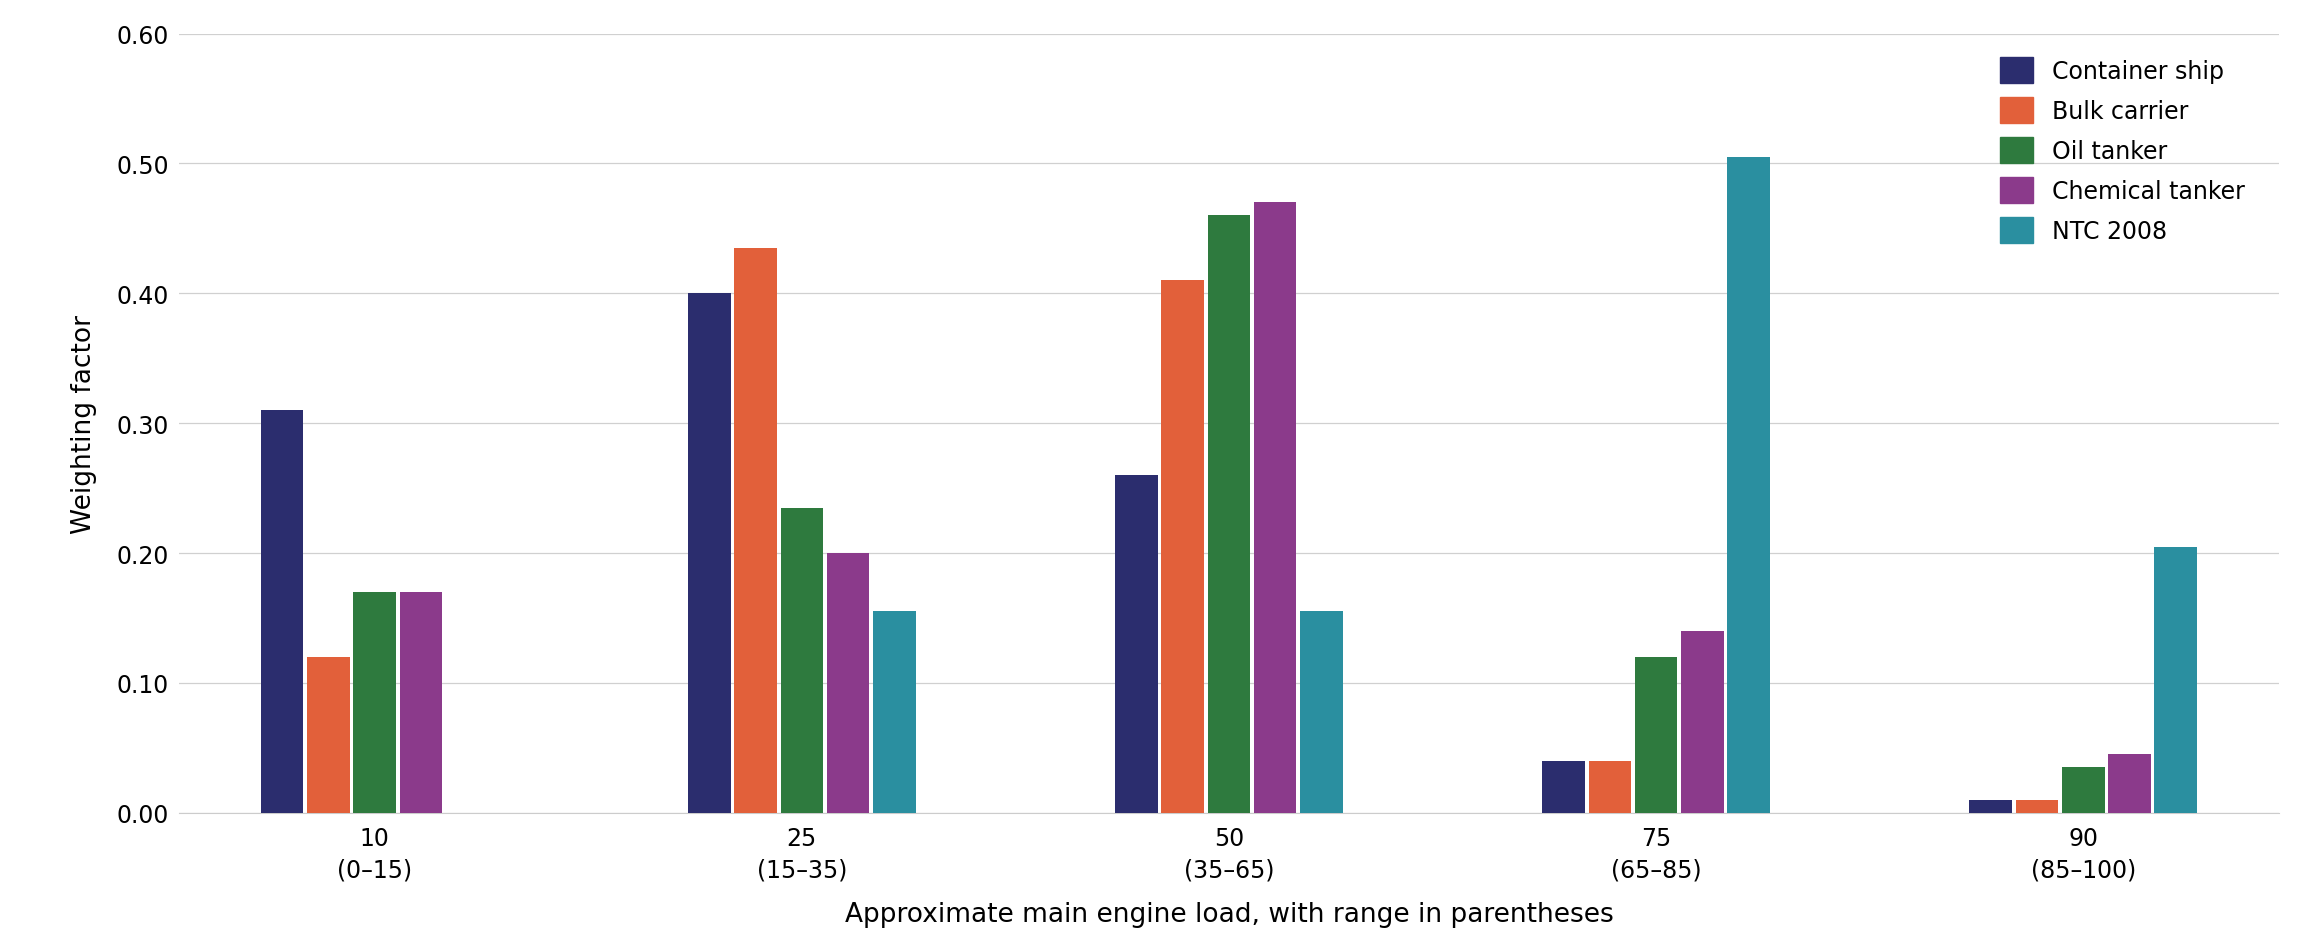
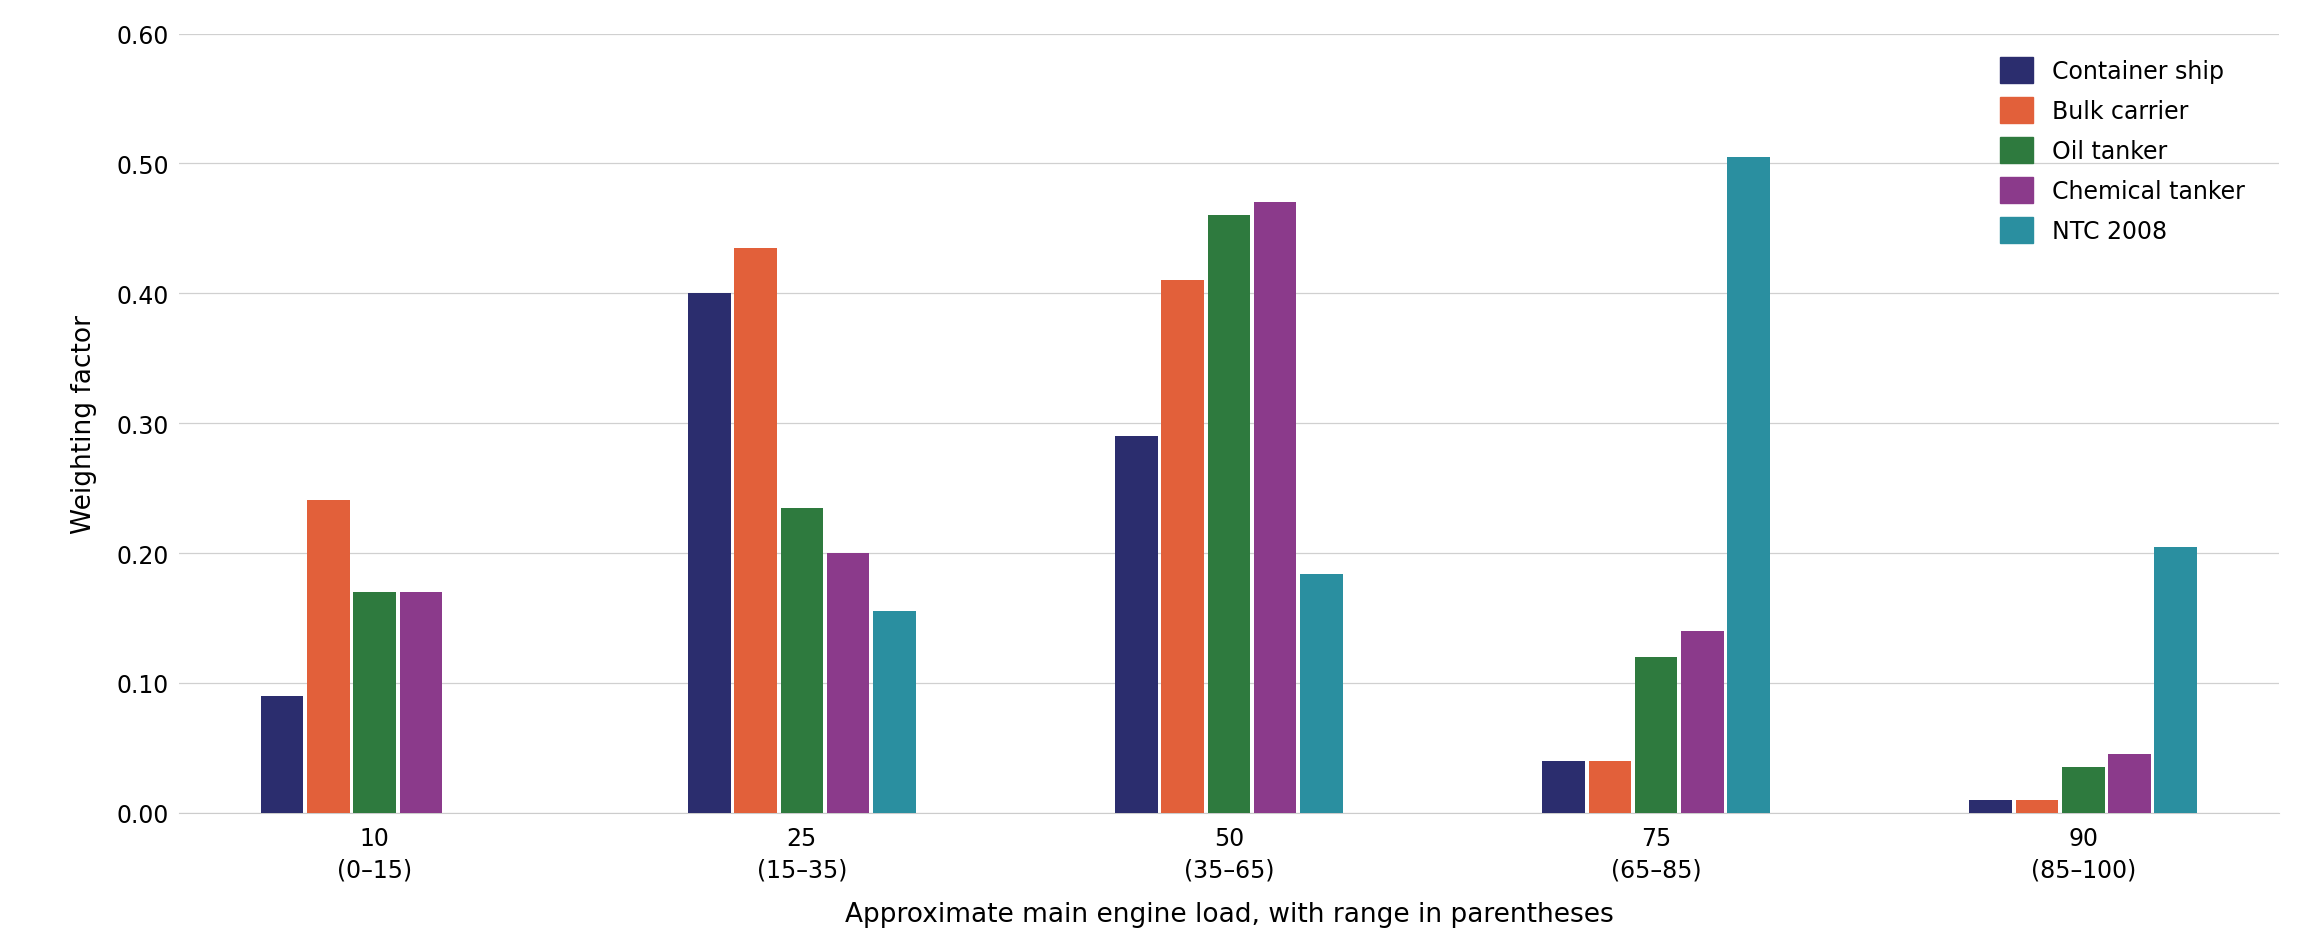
Container ship/10 (0–15): 0.31 -> 0.09
Bulk carrier/10 (0–15): 0.120 -> 0.241
Container ship/50 (35–65): 0.26 -> 0.29
NTC 2008/50 (35–65): 0.155 -> 0.184
